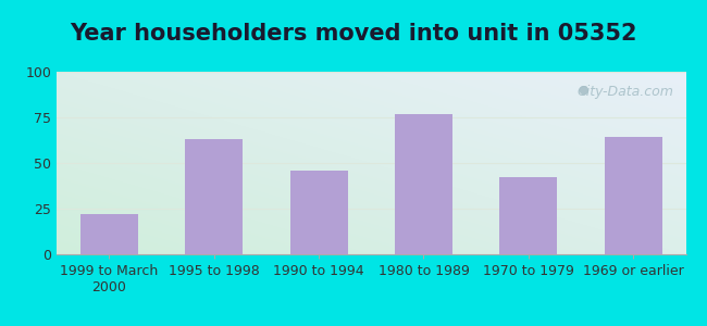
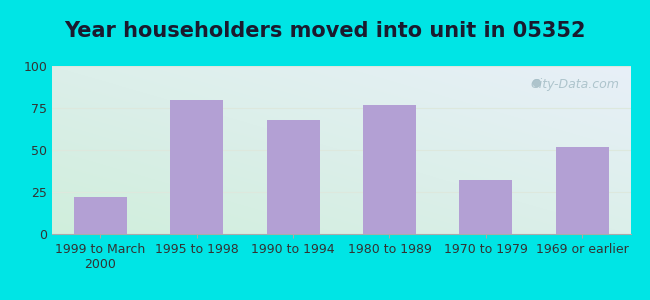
1995 to 1998: 63 -> 80
1990 to 1994: 46 -> 68
1970 to 1979: 42 -> 32
1969 or earlier: 64 -> 52
